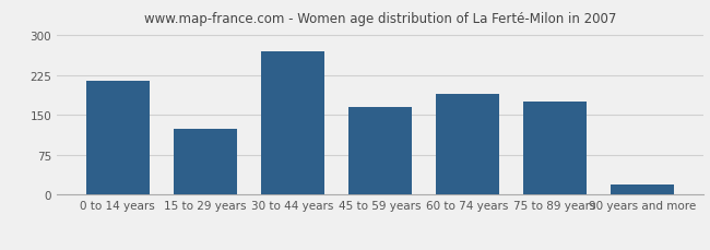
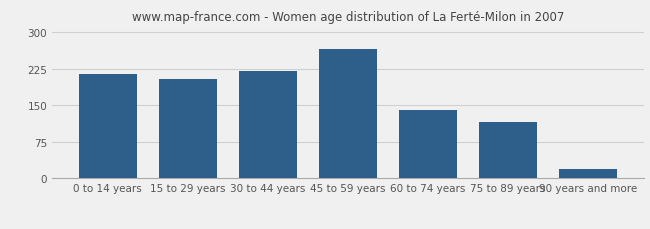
15 to 29 years: 125 -> 205
30 to 44 years: 270 -> 220
45 to 59 years: 165 -> 265
60 to 74 years: 190 -> 140
75 to 89 years: 175 -> 115
